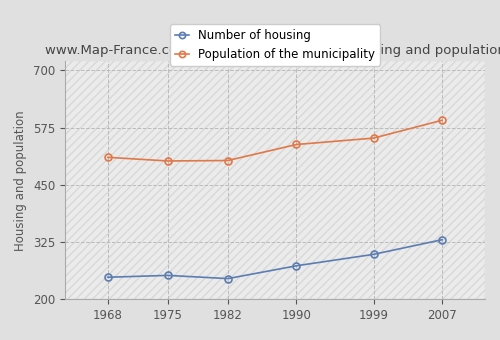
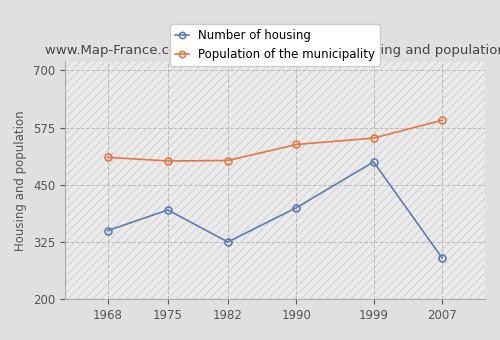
Number of housing/1968: 248 -> 350
Number of housing/1975: 252 -> 395
Number of housing/1982: 245 -> 325
Number of housing/1990: 273 -> 400
Number of housing/1999: 298 -> 500
Number of housing/2007: 330 -> 290
